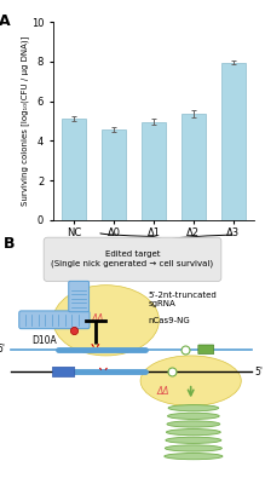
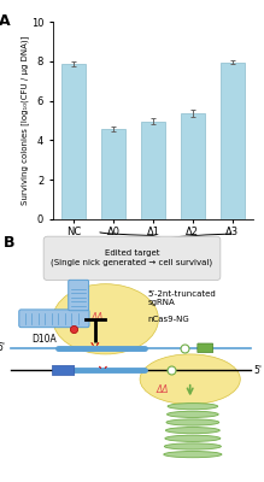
NC: 5.1 -> 7.8
